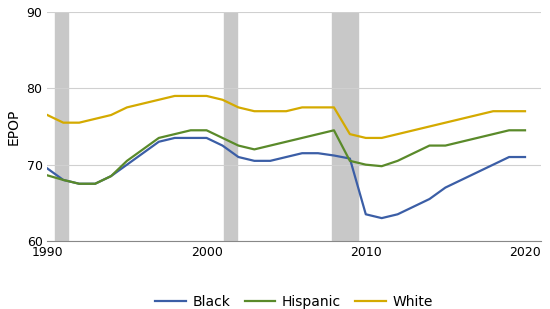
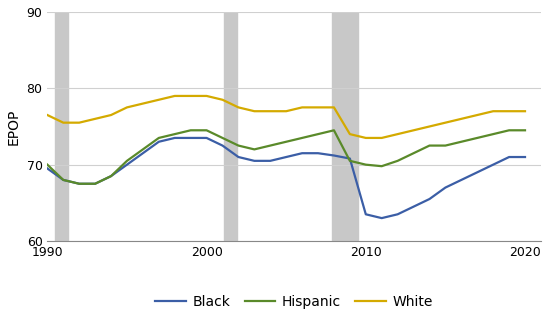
Hispanic/1990: 68.6 -> 70.0
